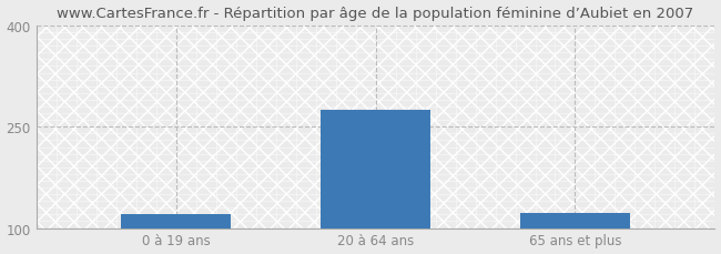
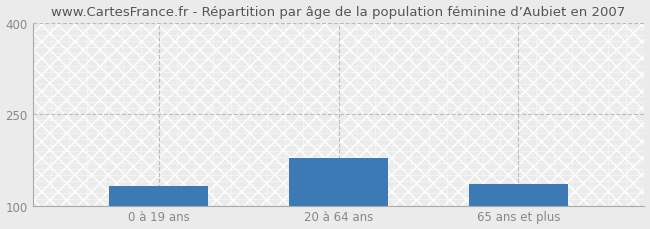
0 à 19 ans: 120 -> 132
20 à 64 ans: 275 -> 178
65 ans et plus: 122 -> 136
